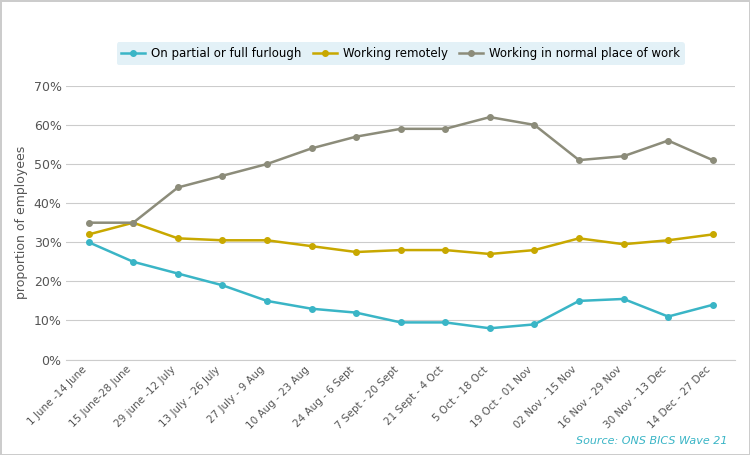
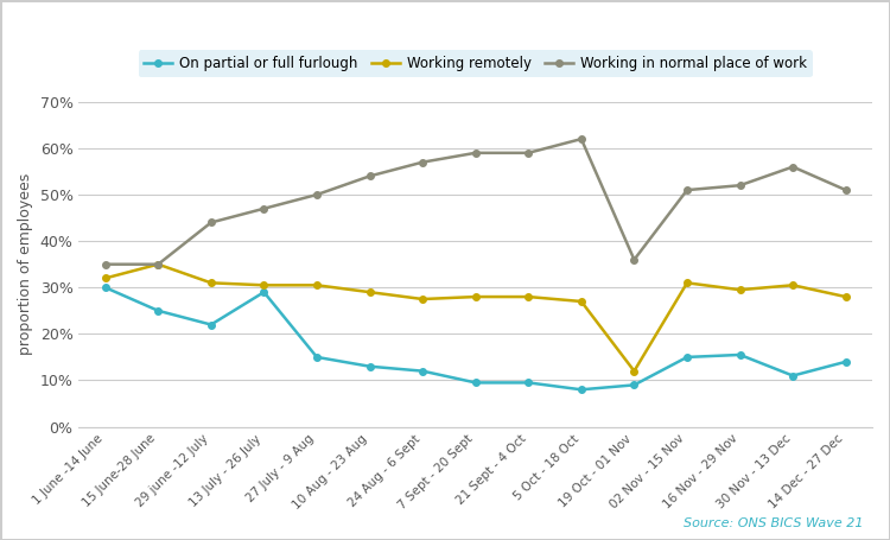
On partial or full furlough/13 July - 26 July: 19.0% -> 29.0%
Working remotely/19 Oct - 01 Nov: 28.0% -> 12.0%
Working in normal place of work/19 Oct - 01 Nov: 60% -> 36%
Working remotely/14 Dec - 27 Dec: 32.0% -> 28.0%
